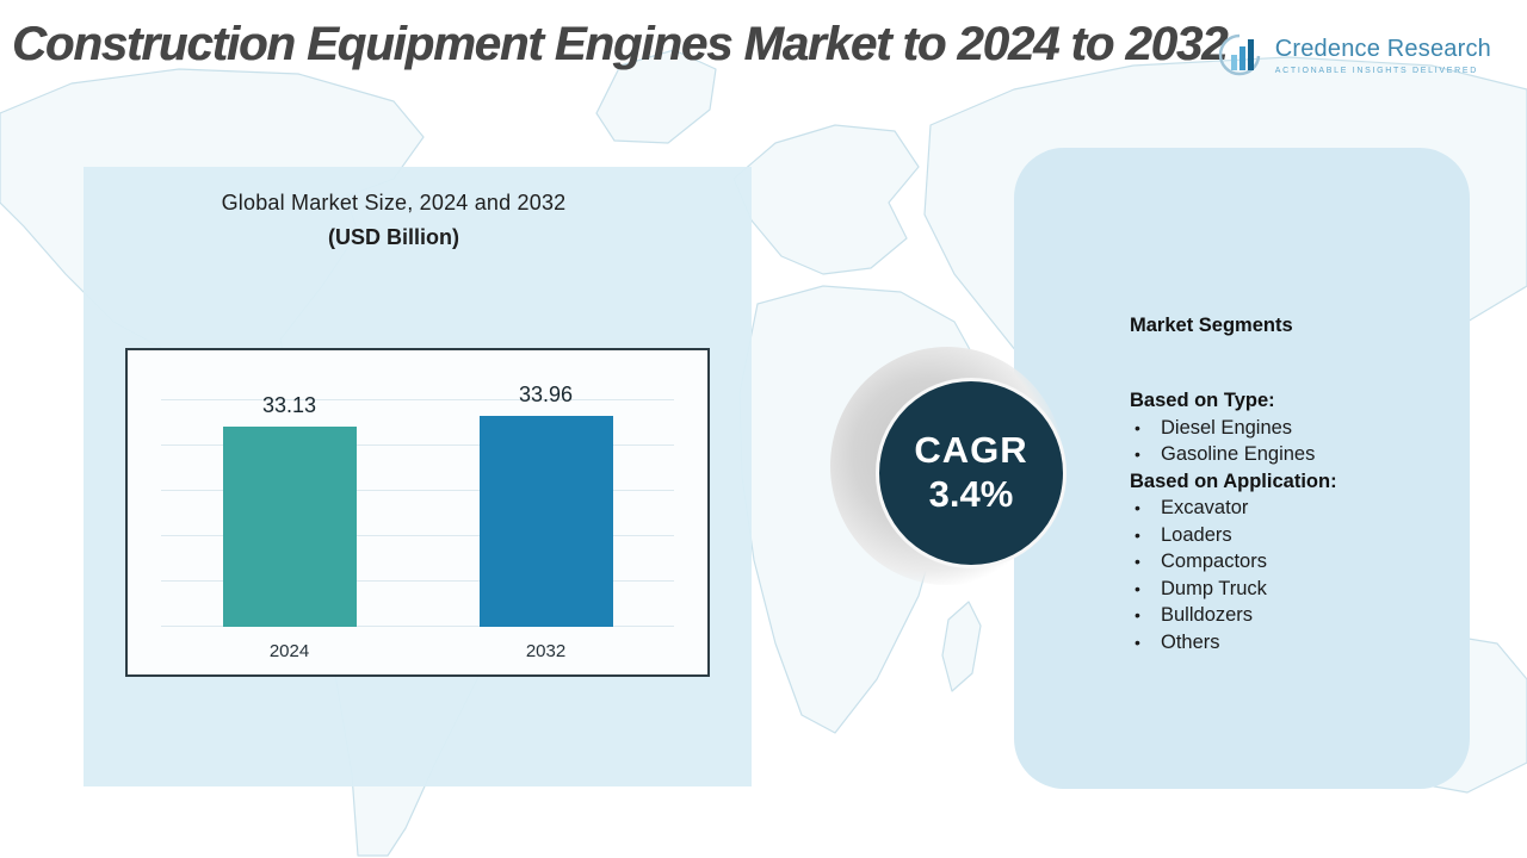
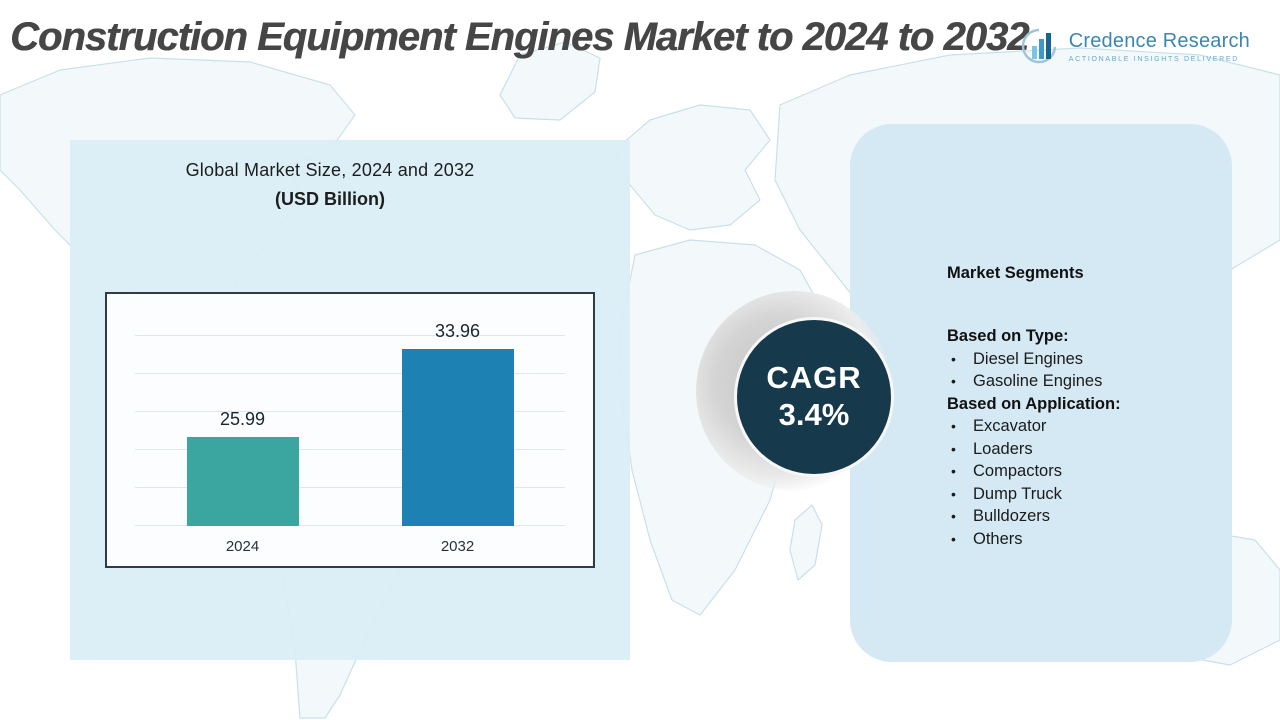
2024: 33.13 -> 25.99
